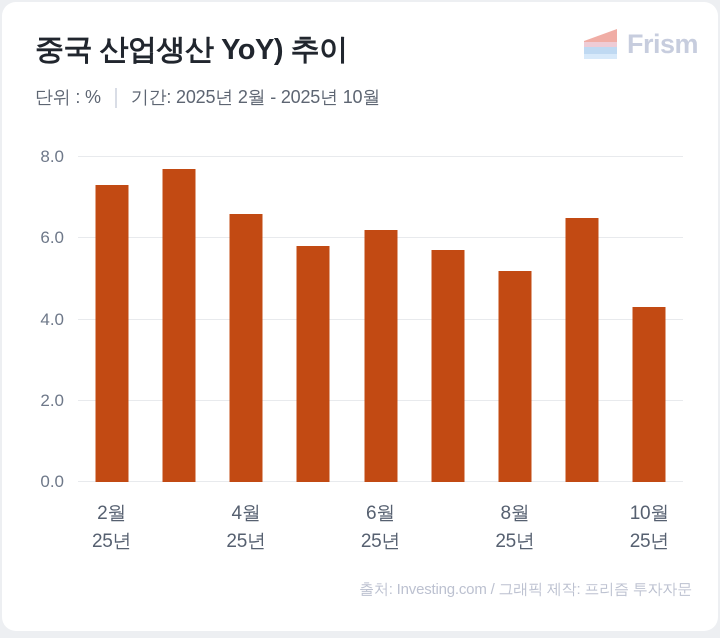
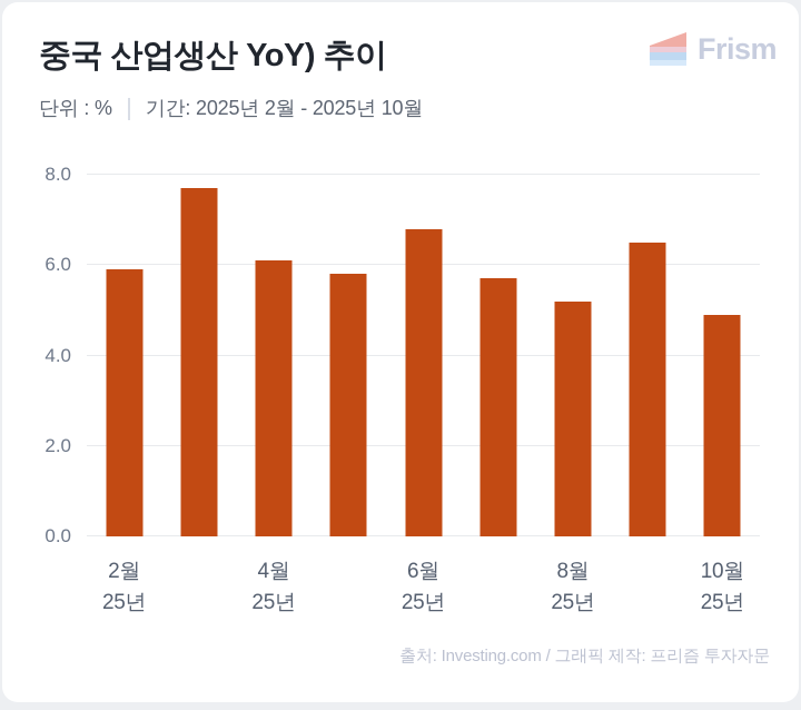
2월: 7.3 -> 5.9
4월: 6.6 -> 6.1
6월: 6.2 -> 6.8
10월: 4.3 -> 4.9
